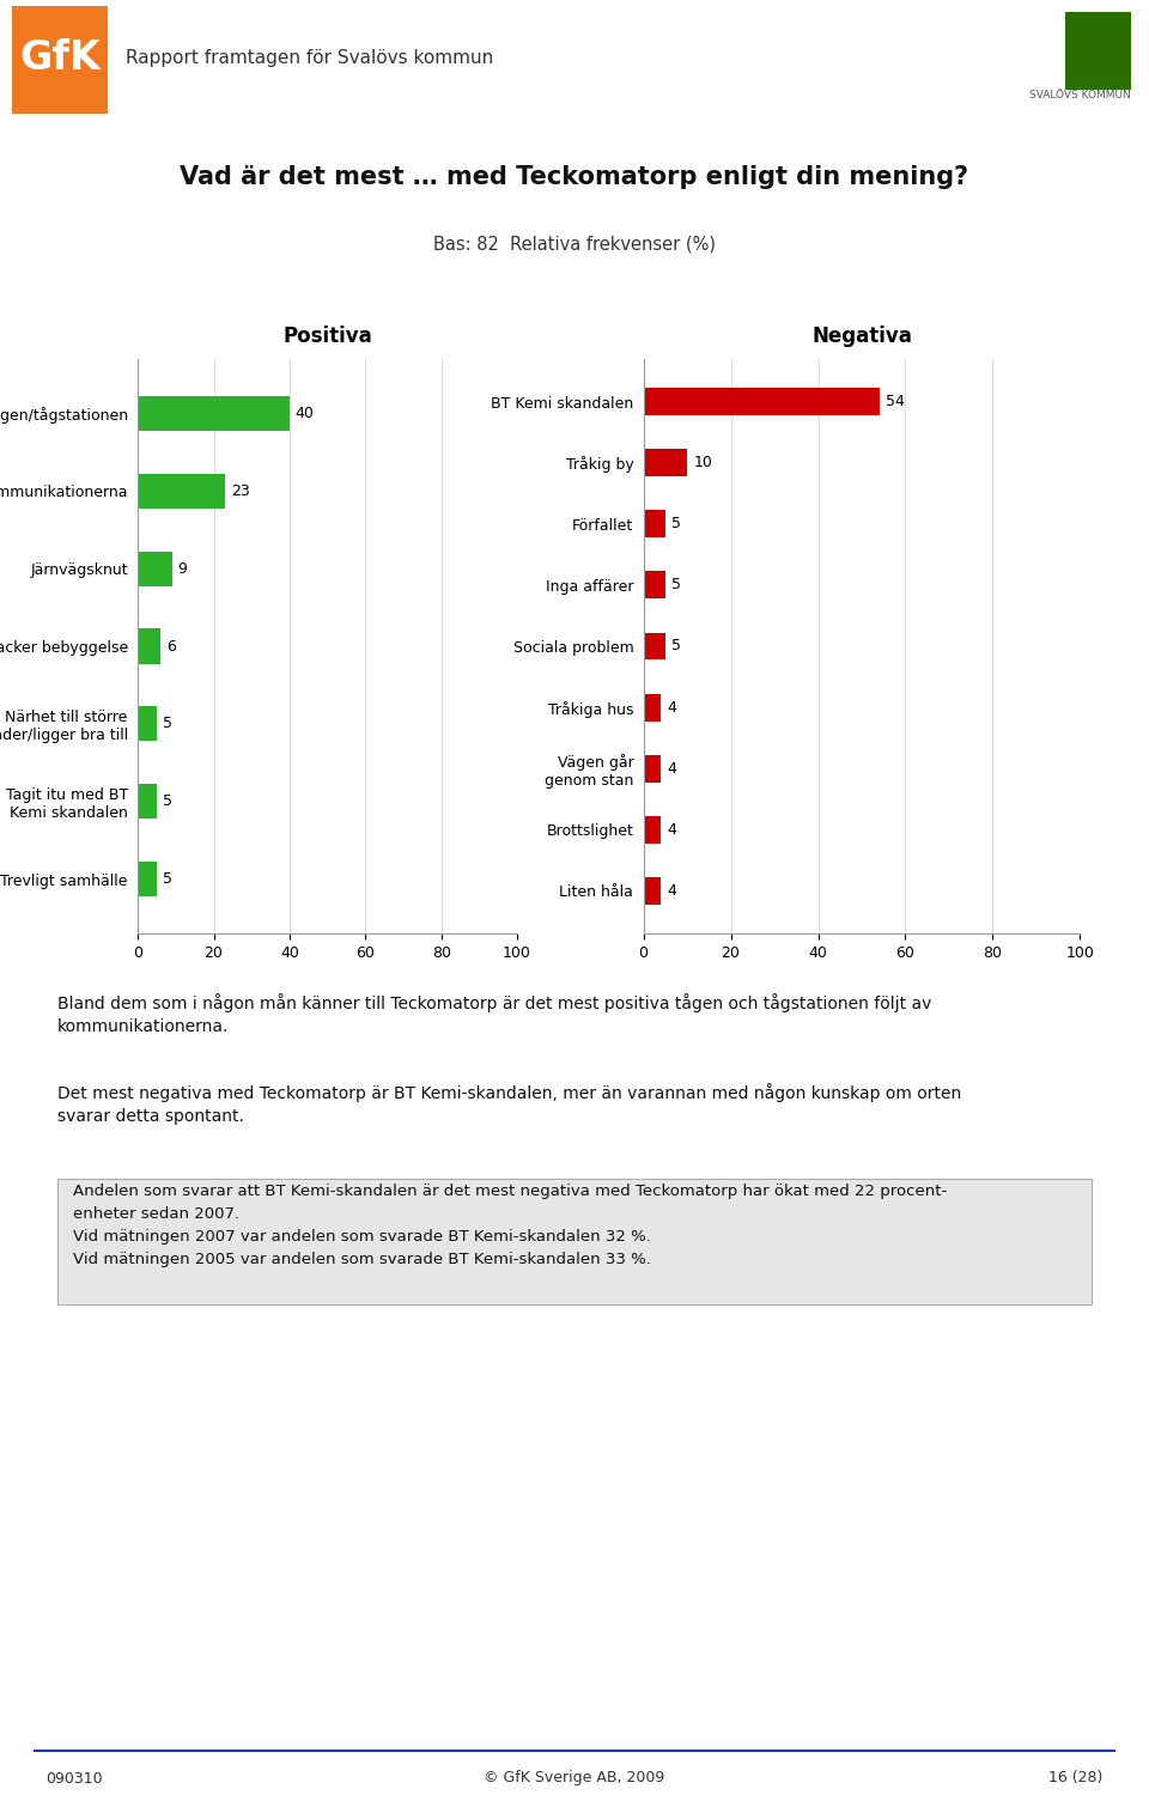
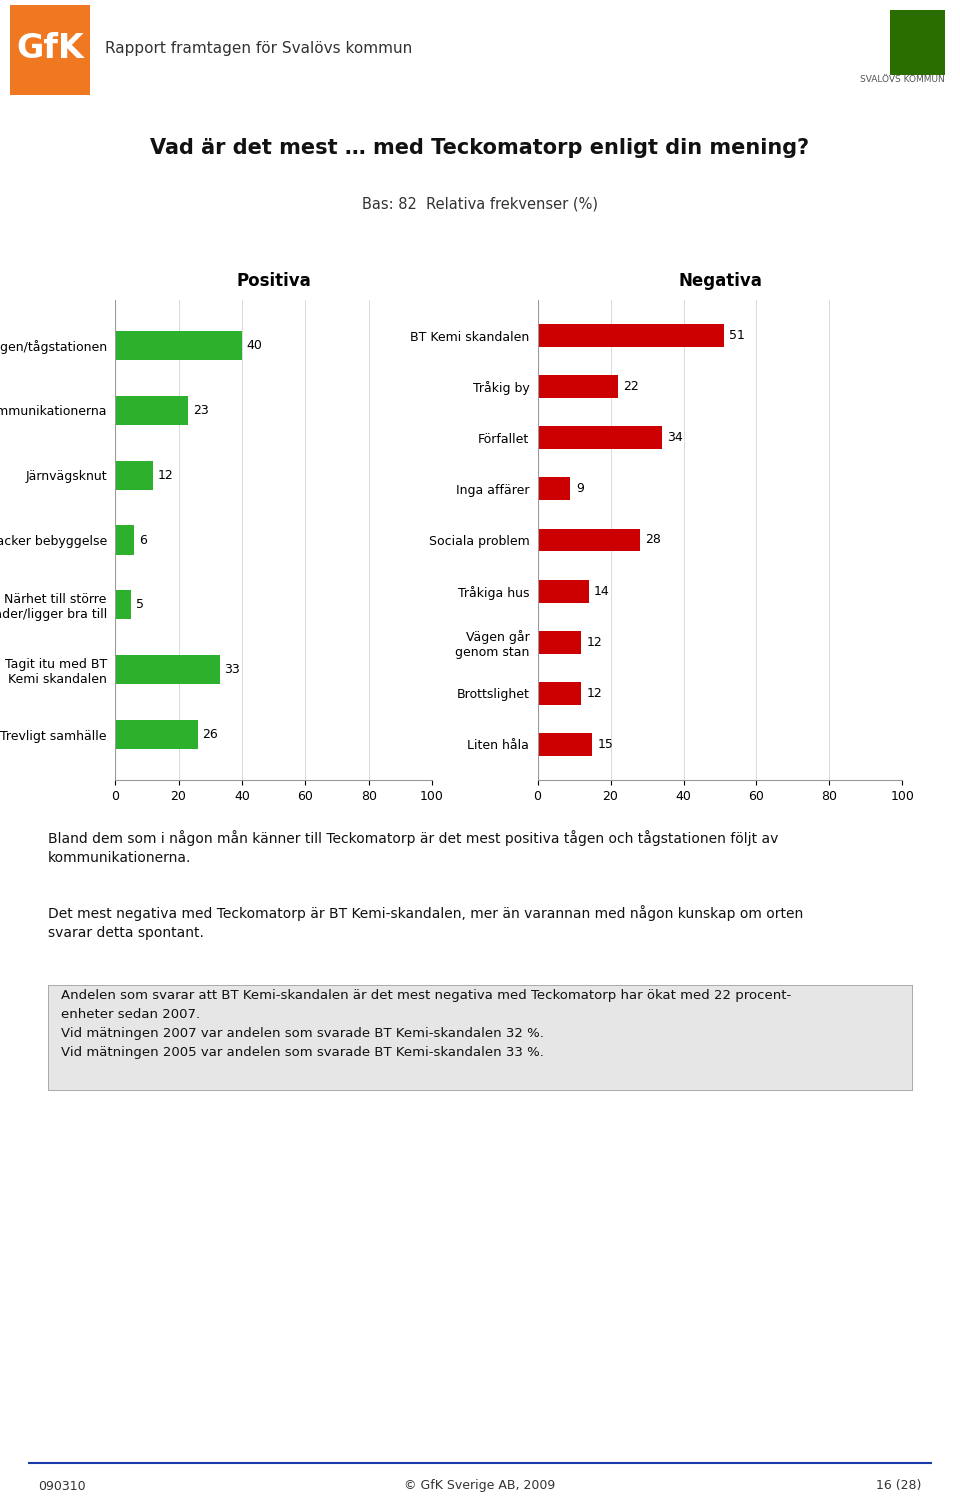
Positiva/Järnvägsknut: 9 -> 12
Positiva/Tagit itu med BT Kemi skandalen: 5 -> 33
Positiva/Trevligt samhälle: 5 -> 26
Negativa/BT Kemi skandalen: 54 -> 51
Negativa/Tråkig by: 10 -> 22
Negativa/Förfallet: 5 -> 34
Negativa/Inga affärer: 5 -> 9
Negativa/Sociala problem: 5 -> 28
Negativa/Tråkiga hus: 4 -> 14
Negativa/Vägen går genom stan: 4 -> 12
Negativa/Brottslighet: 4 -> 12
Negativa/Liten håla: 4 -> 15
